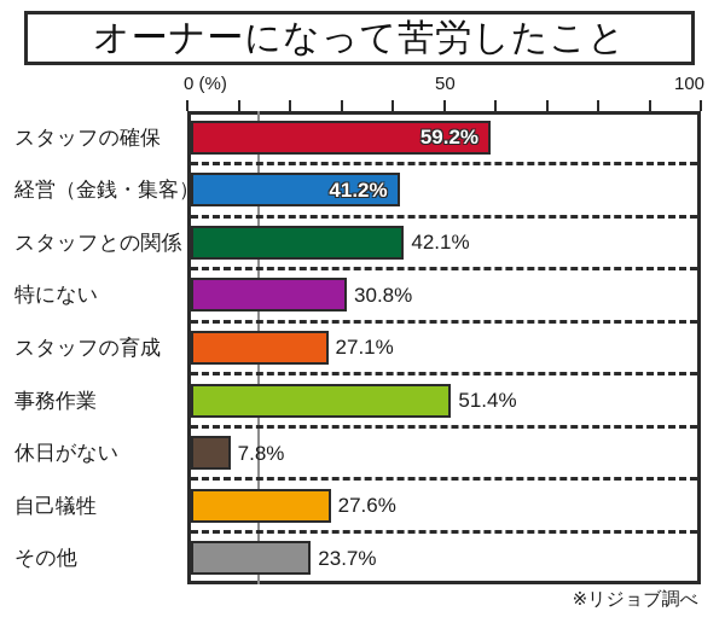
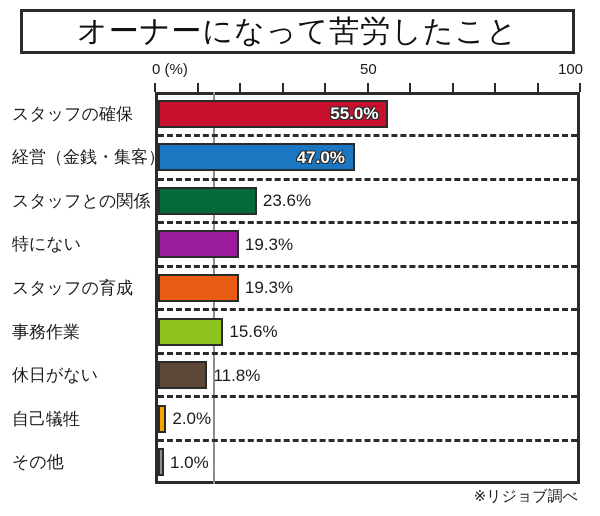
スタッフの確保: 59.2% -> 55.0%
経営（金銭・集客）: 41.2% -> 47.0%
スタッフとの関係: 42.1% -> 23.6%
特にない: 30.8% -> 19.3%
スタッフの育成: 27.1% -> 19.3%
事務作業: 51.4% -> 15.6%
休日がない: 7.8% -> 11.8%
自己犠牲: 27.6% -> 2.0%
その他: 23.7% -> 1.0%
